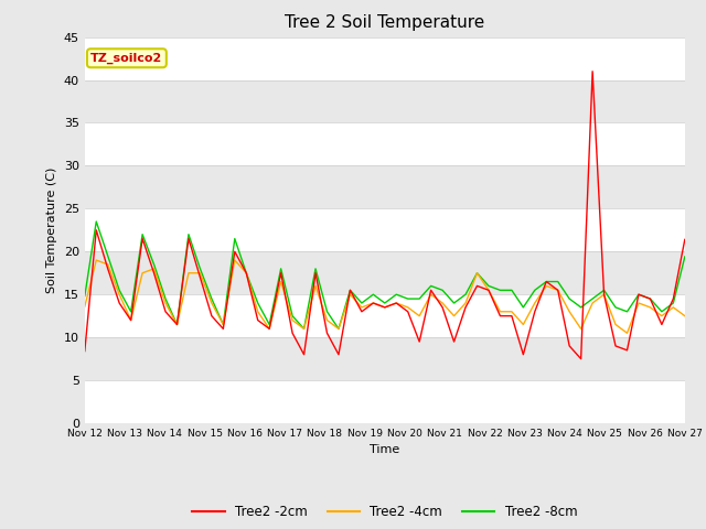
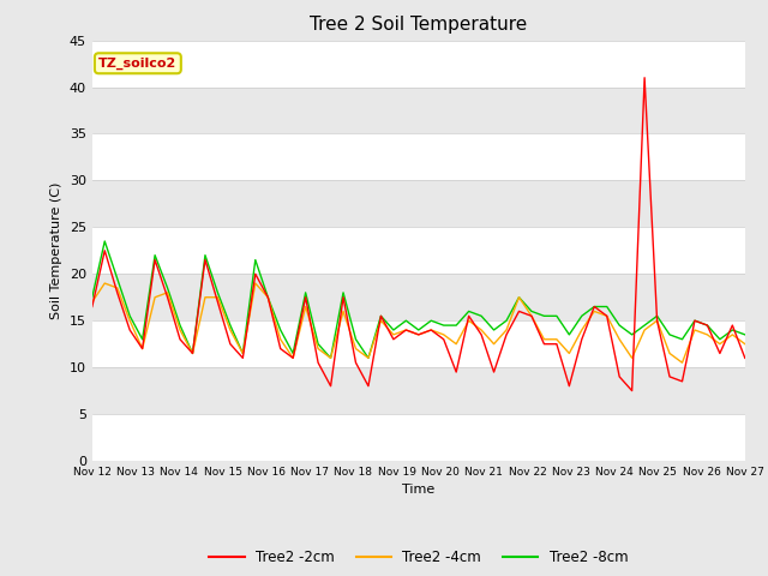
Tree2 -2cm/Nov 12: 8.4 -> 16.5
Tree2 -4cm/Nov 12: 13.6 -> 17.0
Tree2 -8cm/Nov 12: 14.8 -> 17.5
Tree2 -2cm/Nov 27: 21.4 -> 11.0
Tree2 -8cm/Nov 27: 19.4 -> 13.5
